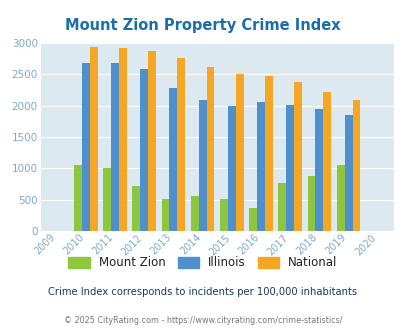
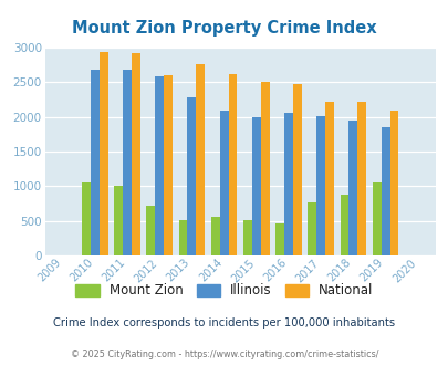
National/2012: 2870 -> 2600
Mount Zion/2016: 360 -> 460
National/2017: 2370 -> 2220
